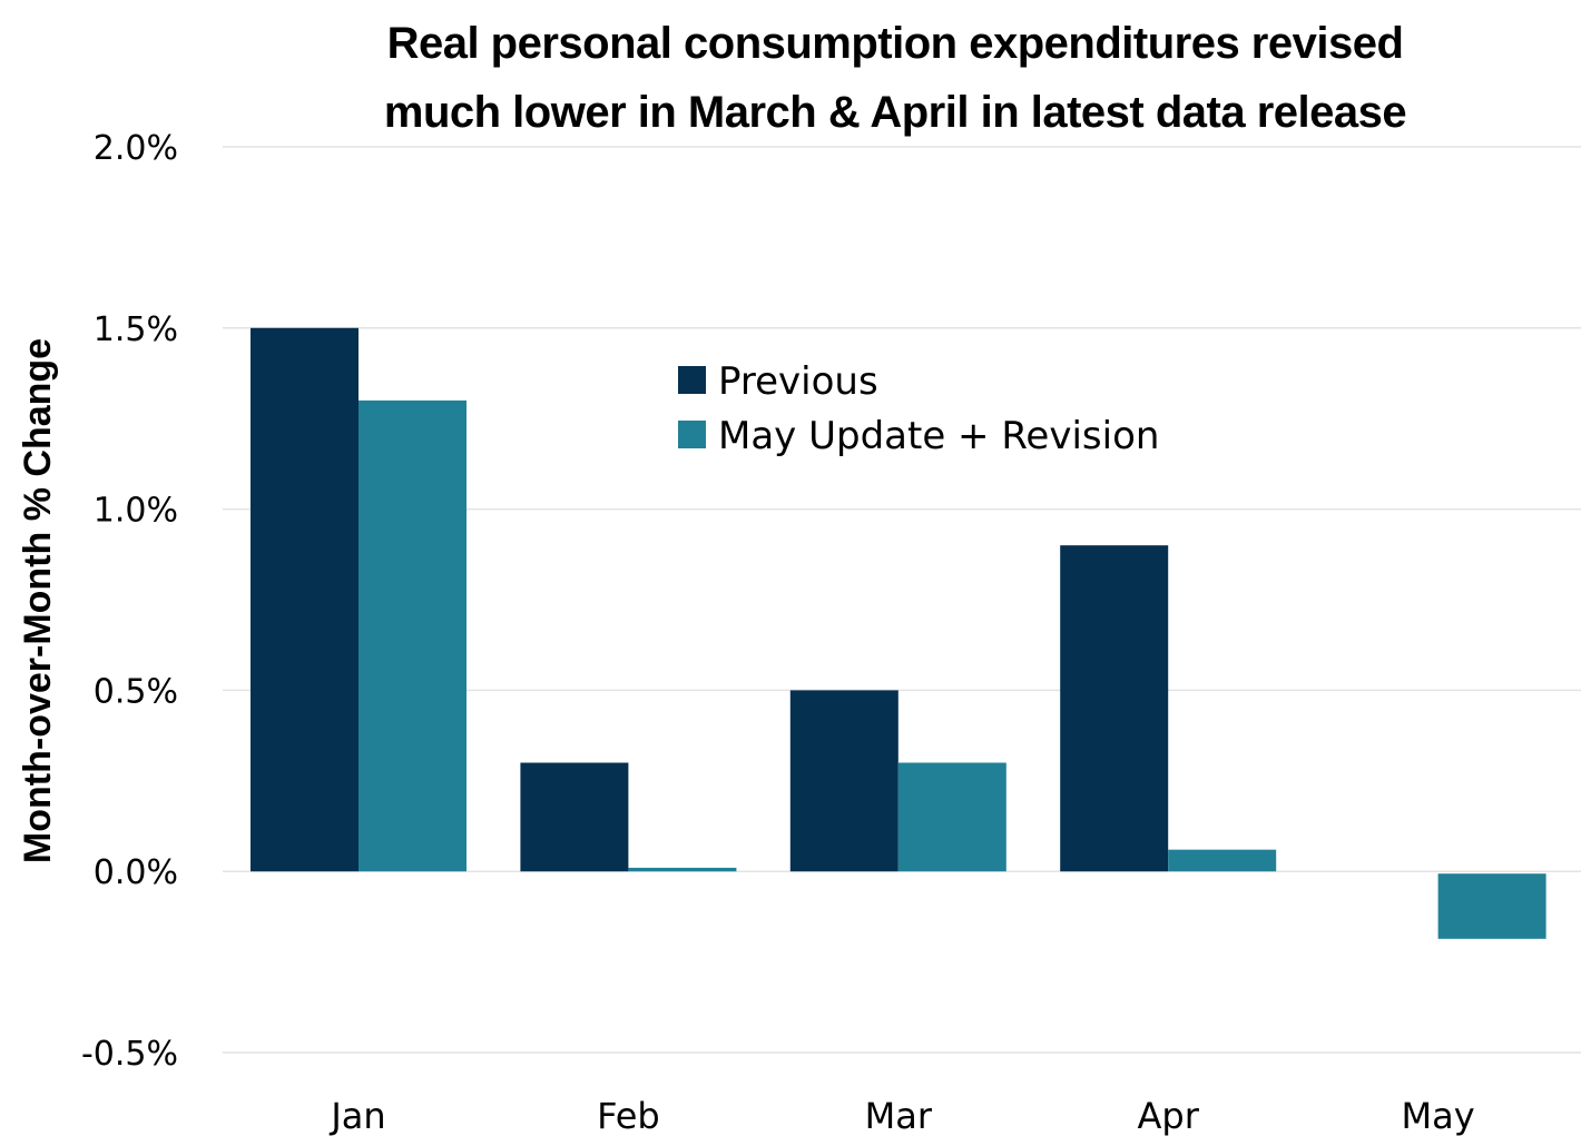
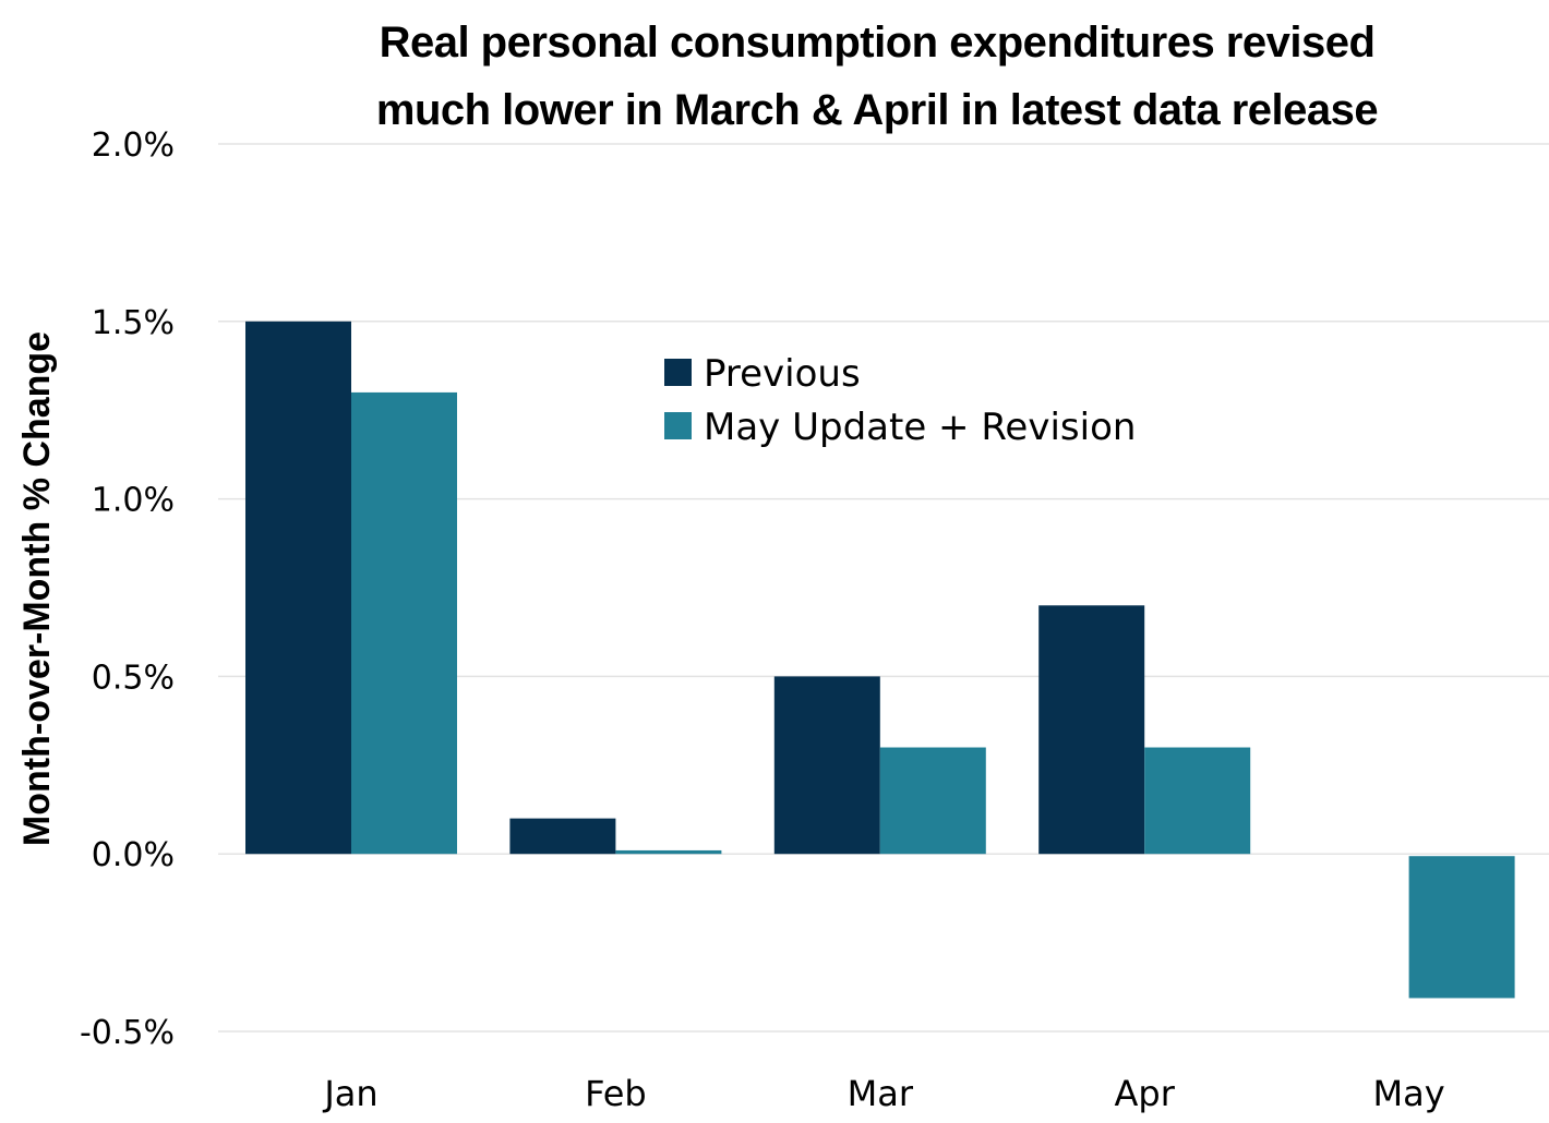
Previous/Feb: 0.3% -> 0.1%
Previous/Apr: 0.9% -> 0.7%
May Update + Revision/Apr: 0.06% -> 0.30%
May Update + Revision/May: -0.18% -> -0.40%
